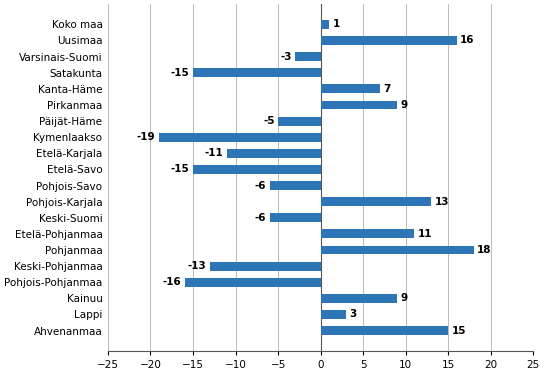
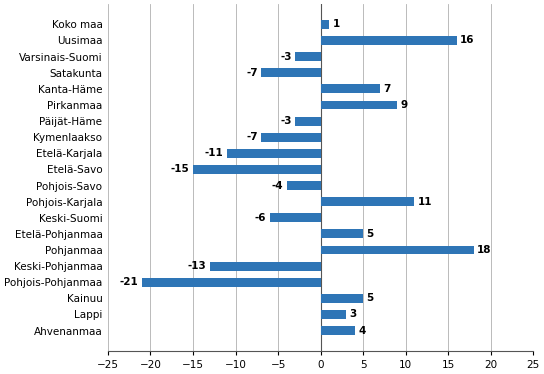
Satakunta: -15 -> -7
Päijät-Häme: -5 -> -3
Kymenlaakso: -19 -> -7
Pohjois-Savo: -6 -> -4
Pohjois-Karjala: 13 -> 11
Etelä-Pohjanmaa: 11 -> 5
Pohjois-Pohjanmaa: -16 -> -21
Kainuu: 9 -> 5
Ahvenanmaa: 15 -> 4
